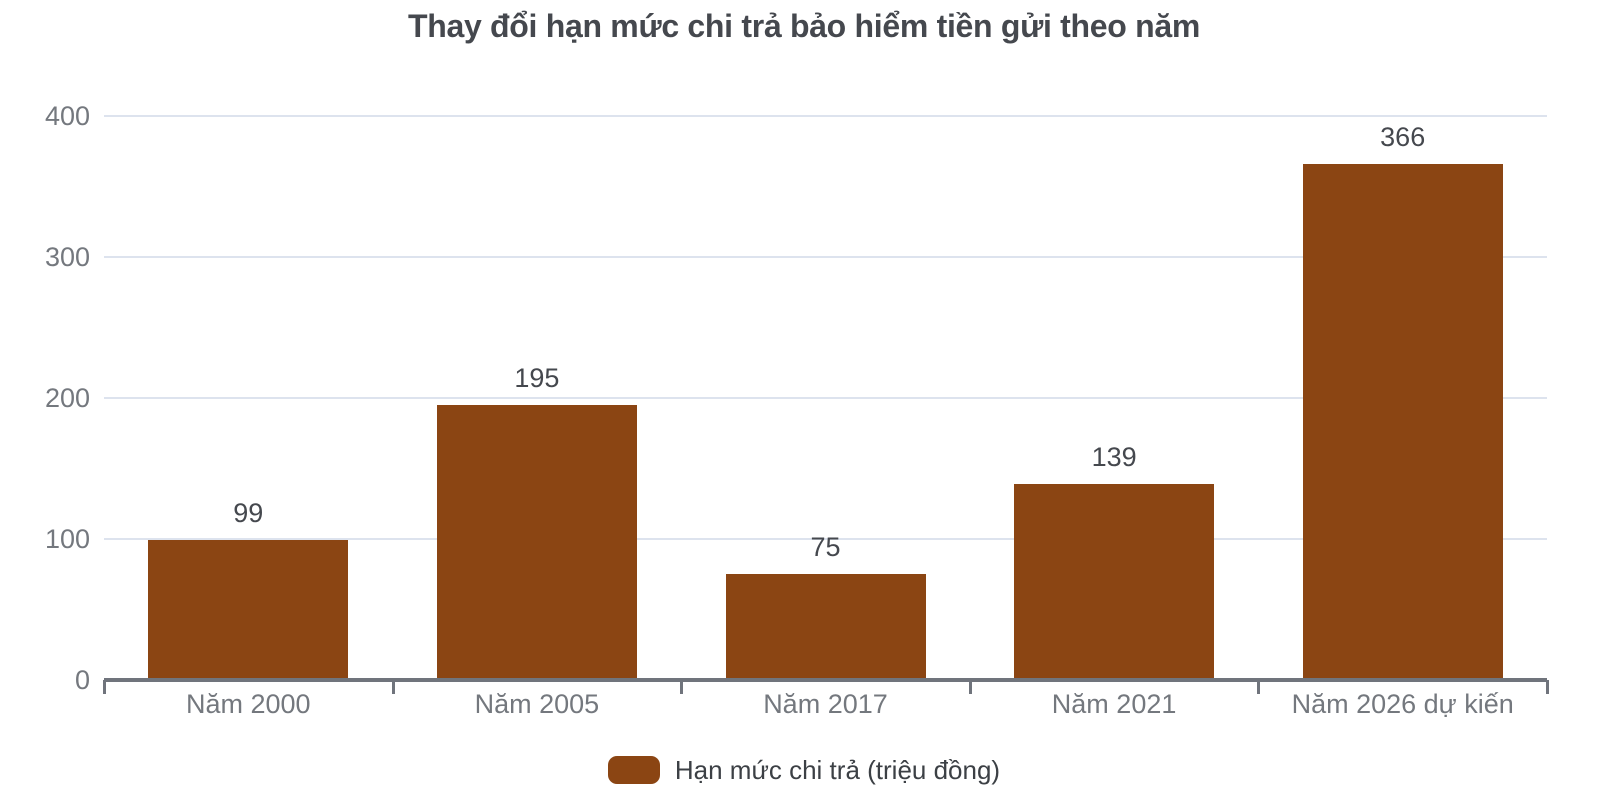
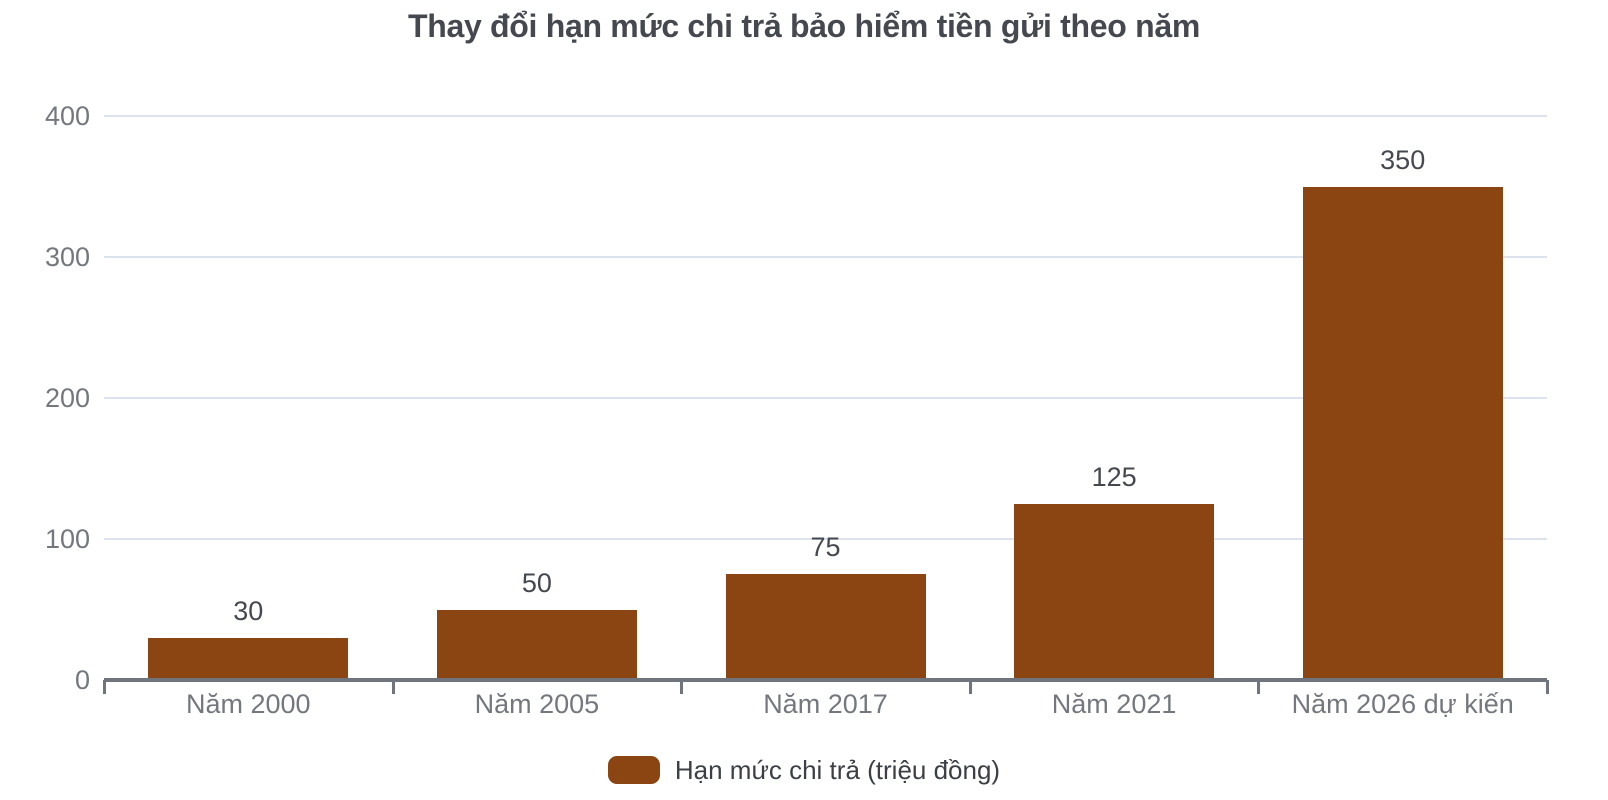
Năm 2000: 99 -> 30
Năm 2005: 195 -> 50
Năm 2021: 139 -> 125
Năm 2026 dự kiến: 366 -> 350
